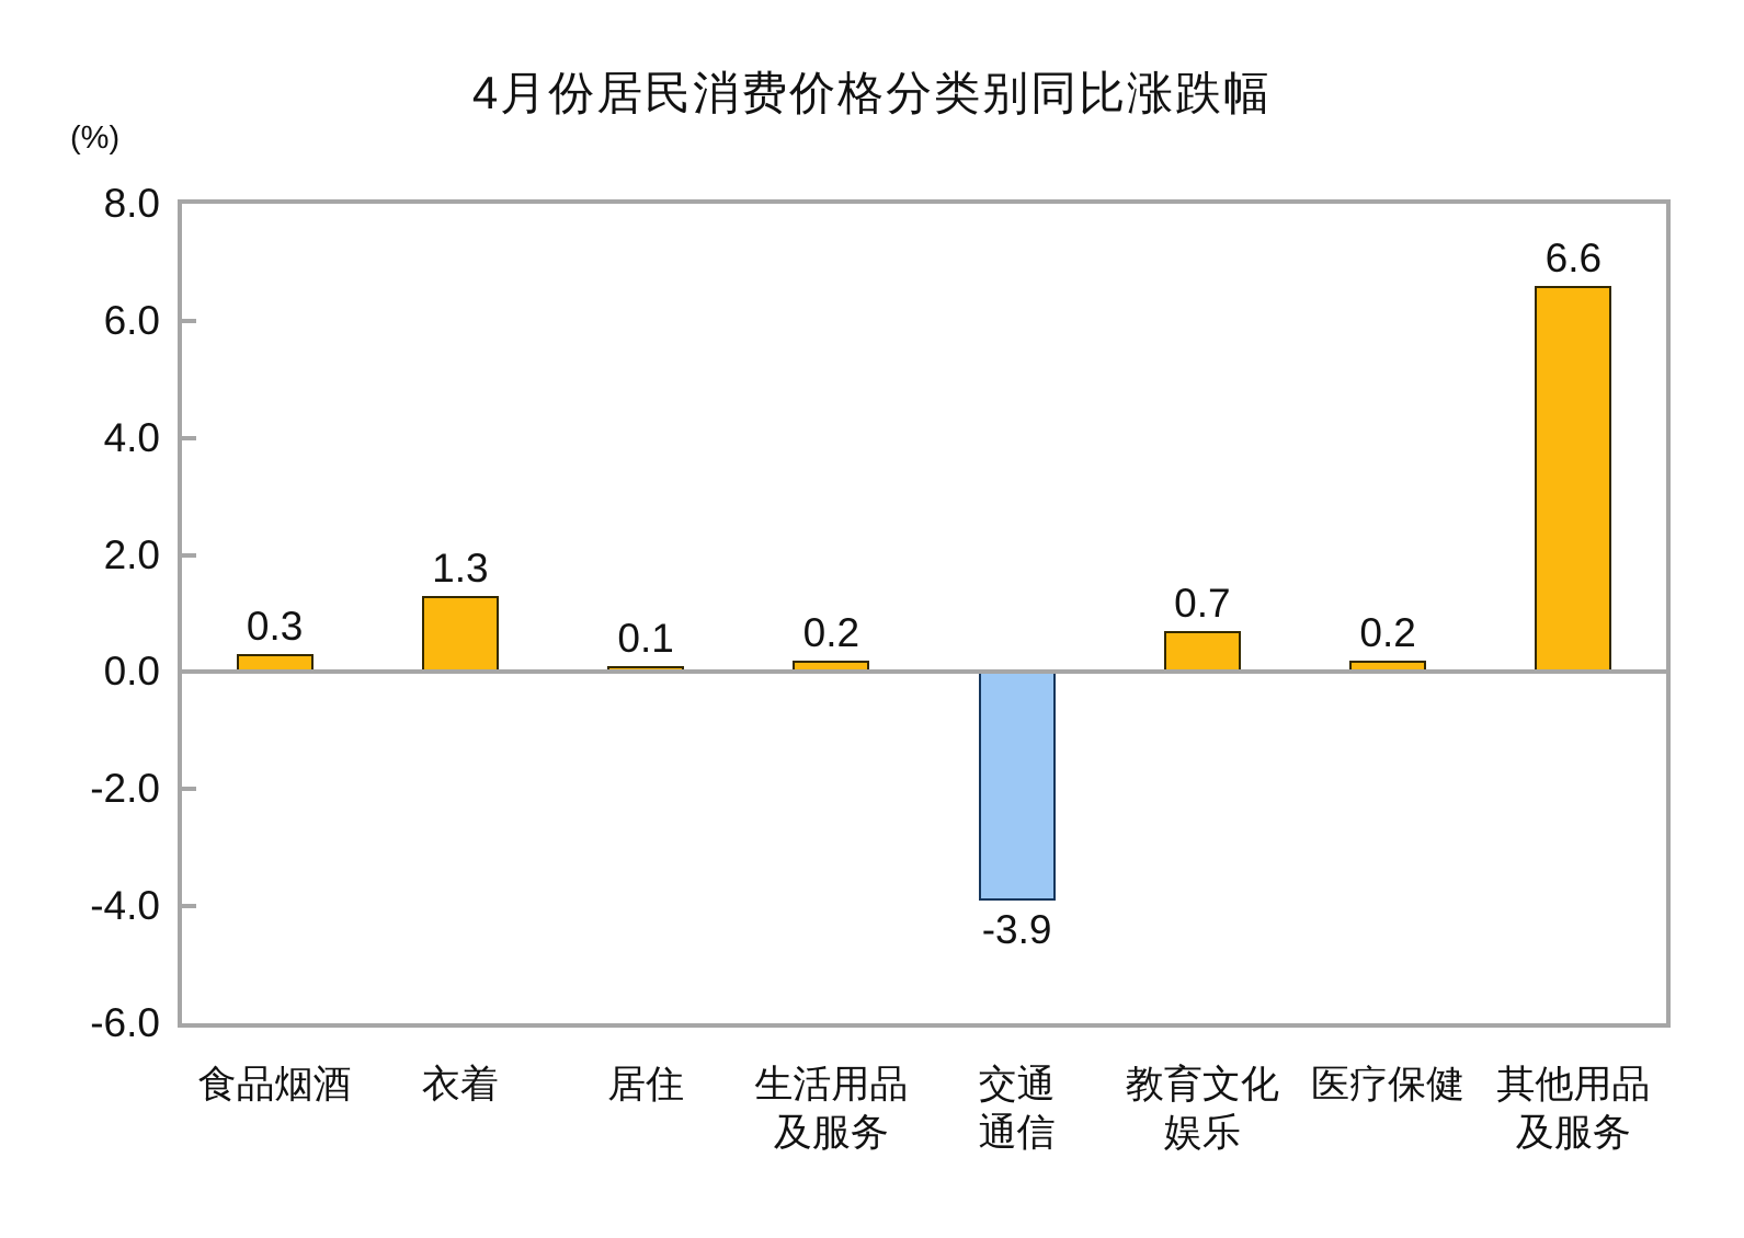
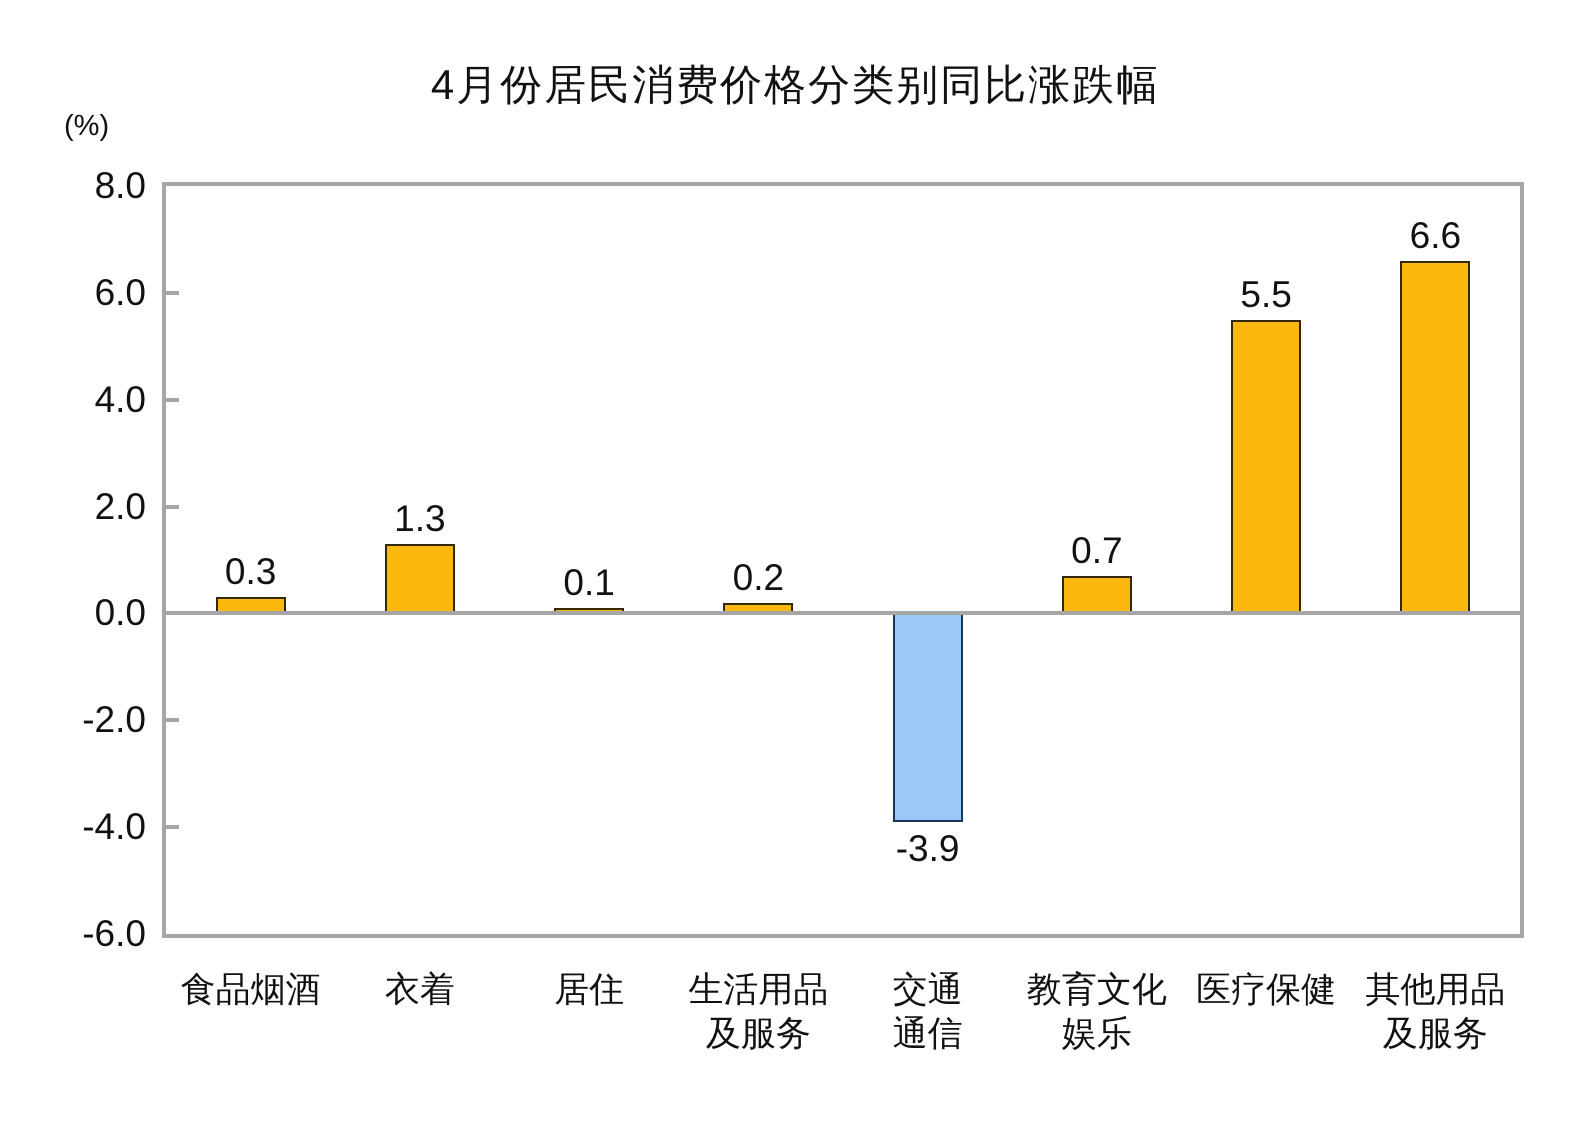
医疗保健: 0.2 -> 5.5
